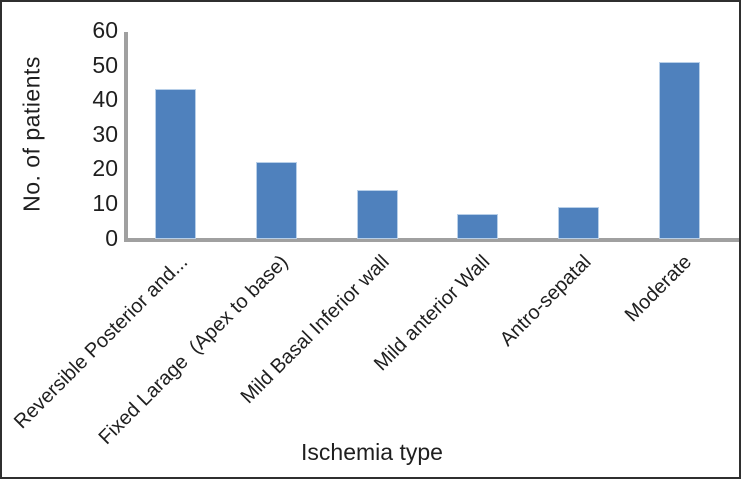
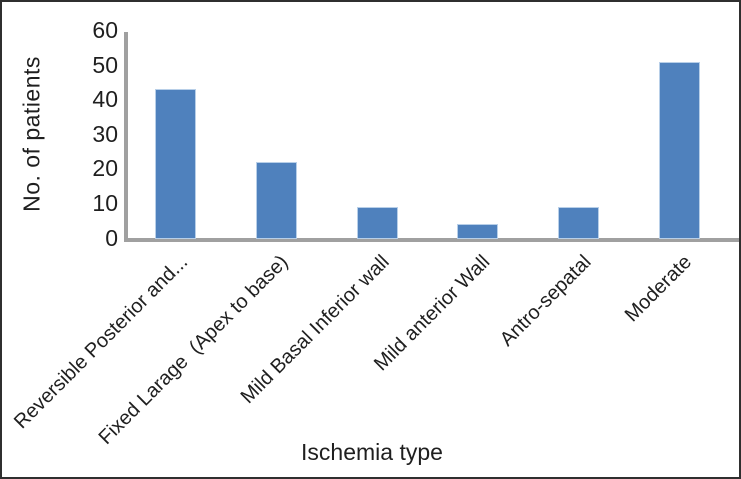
Mild Basal Inferior wall: 14 -> 9
Mild anterior Wall: 7 -> 4
